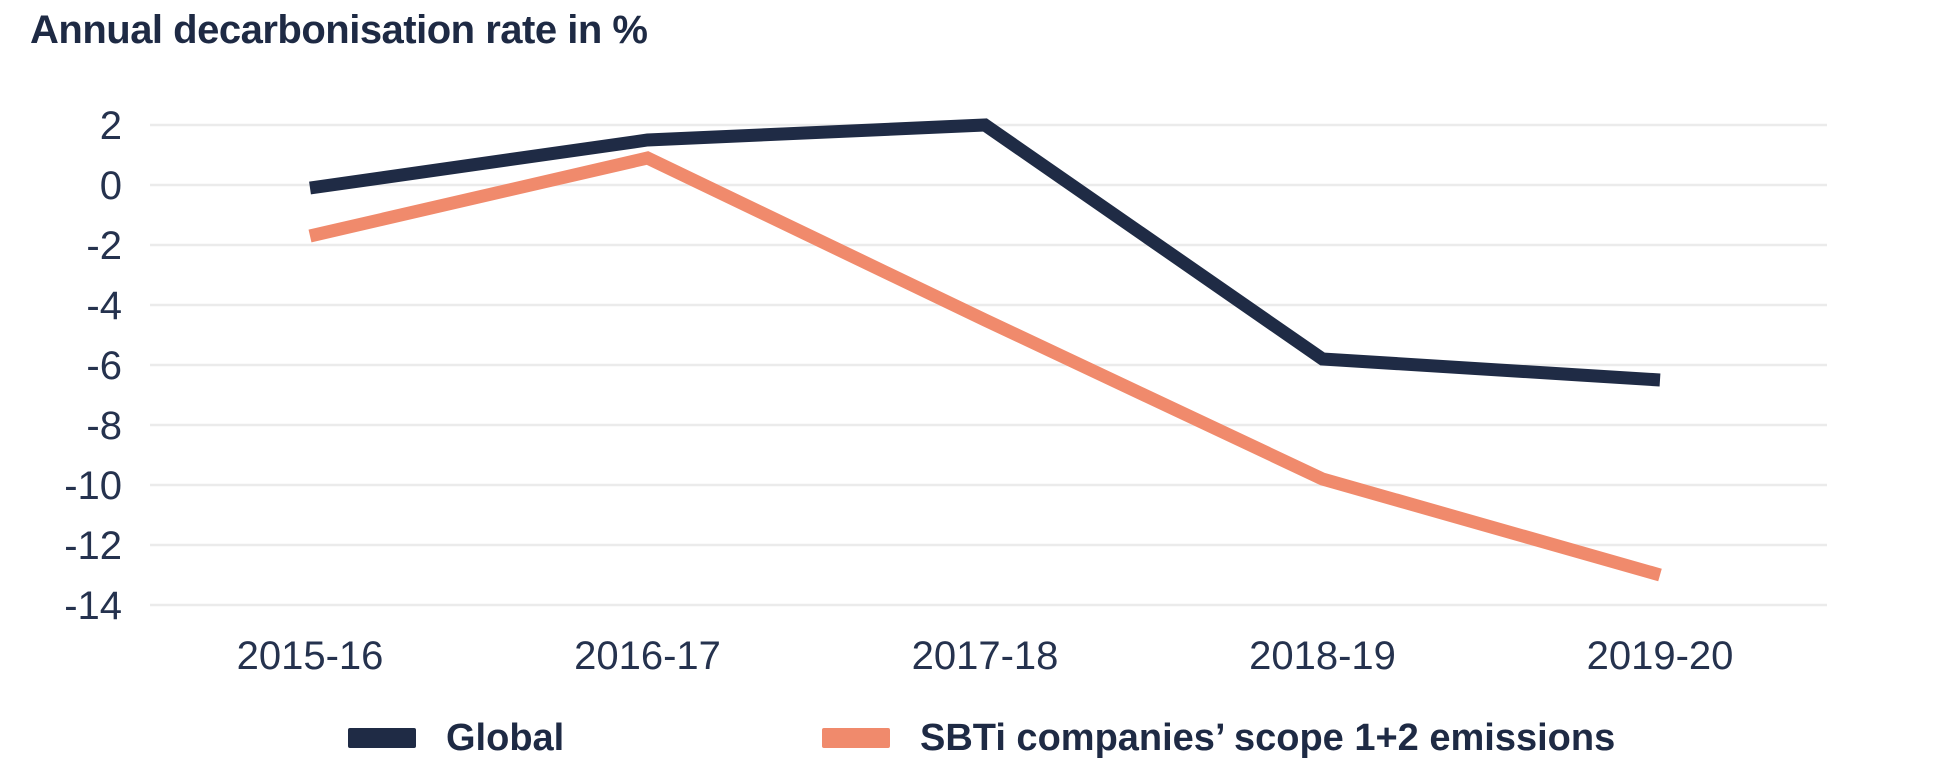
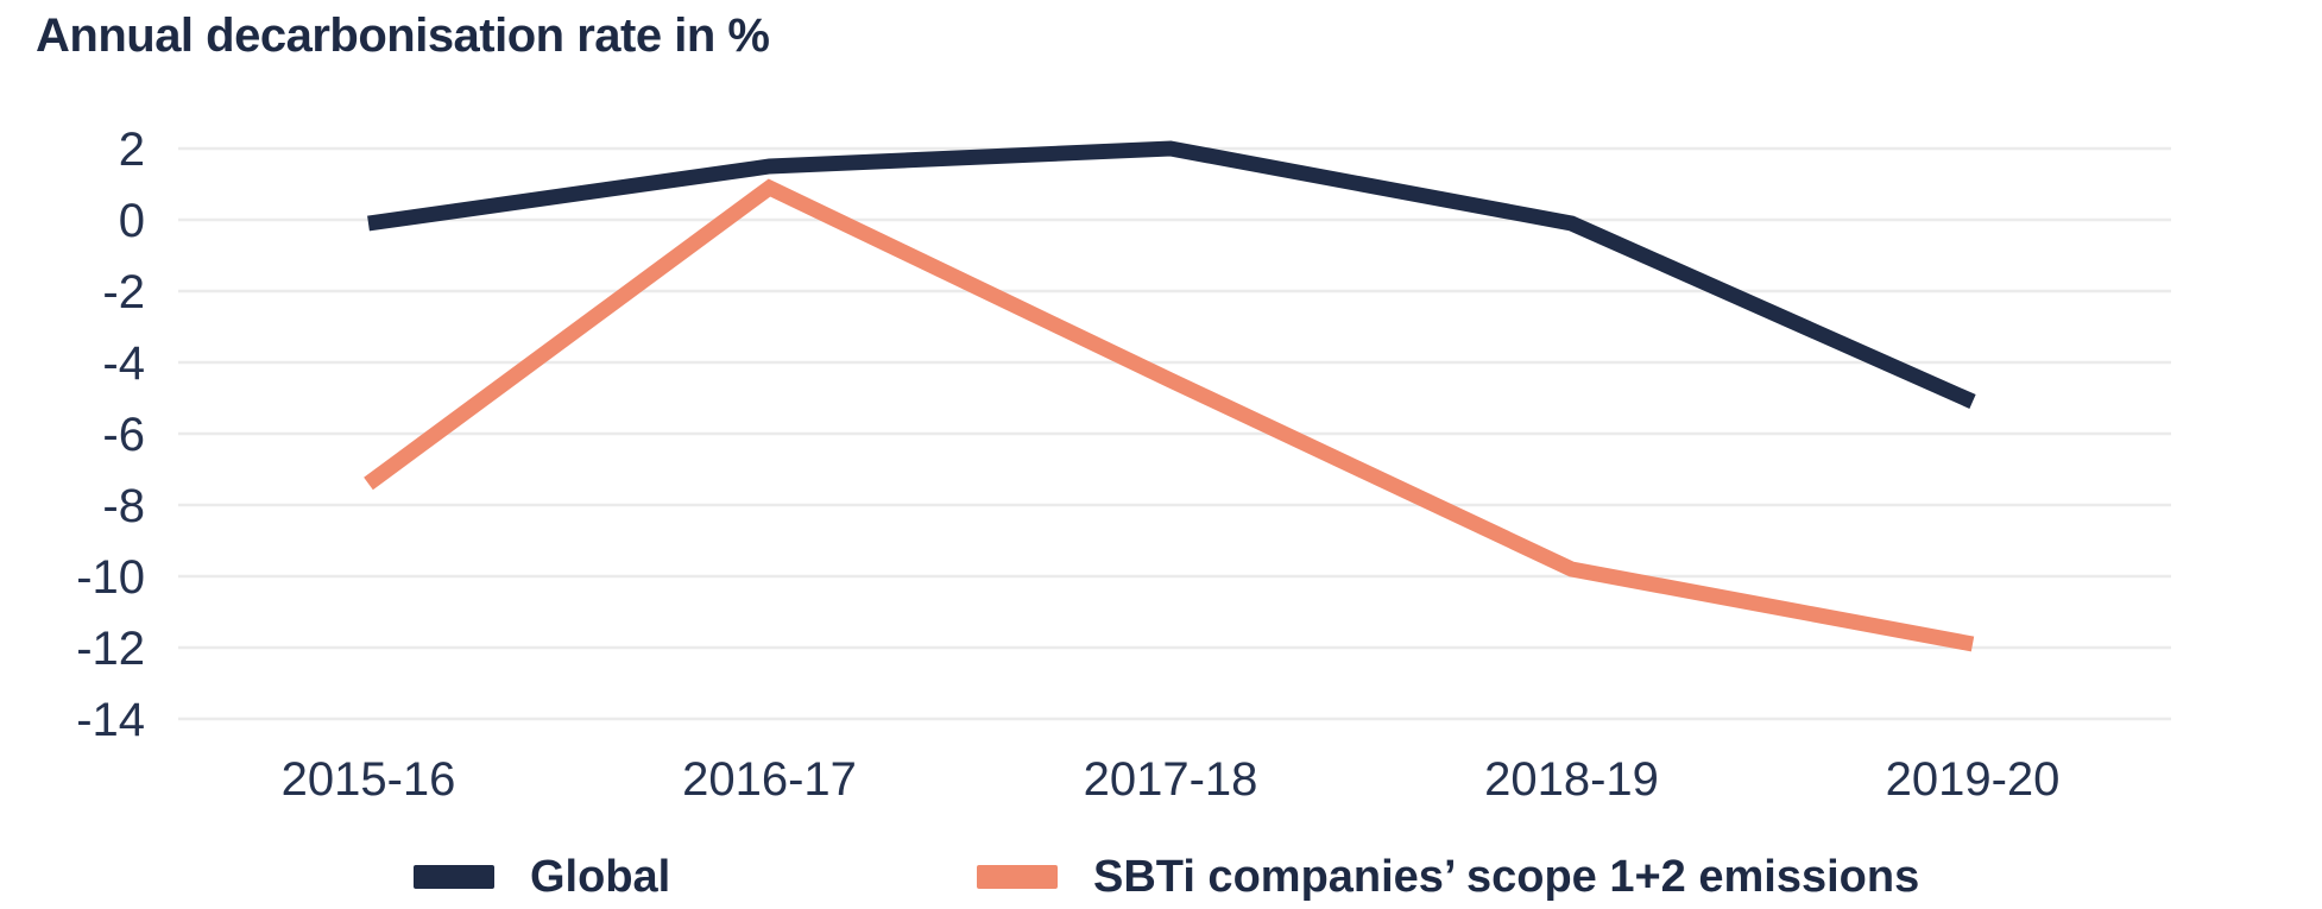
SBTi companies’ scope 1+2 emissions/2015-16: -1.7 -> -7.4
Global/2018-19: -5.8 -> -0.1
Global/2019-20: -6.5 -> -5.1
SBTi companies’ scope 1+2 emissions/2019-20: -13.0 -> -11.9
